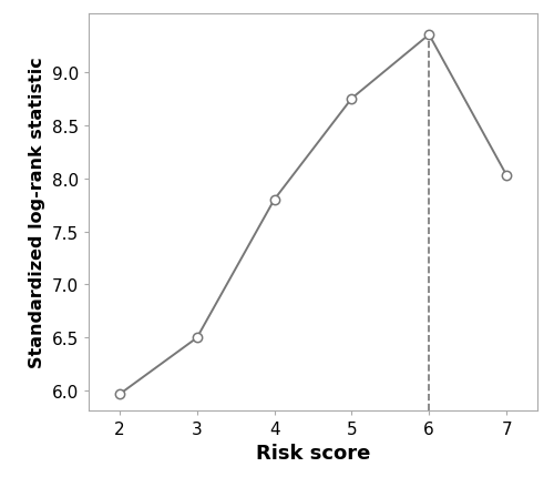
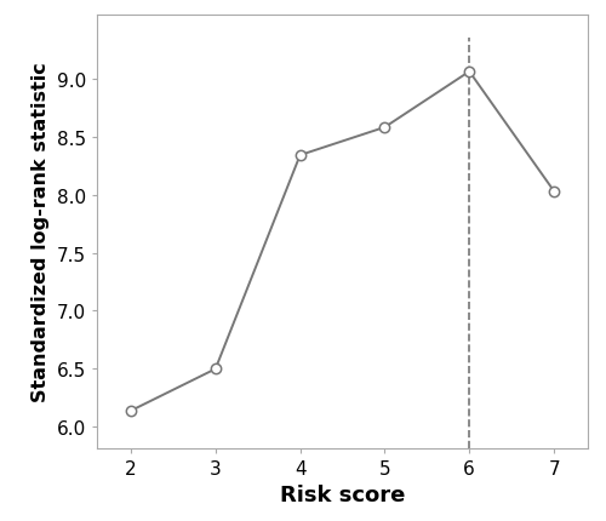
2: 5.97 -> 6.14
4: 7.80 -> 8.34
5: 8.75 -> 8.58
6: 9.35 -> 9.06
